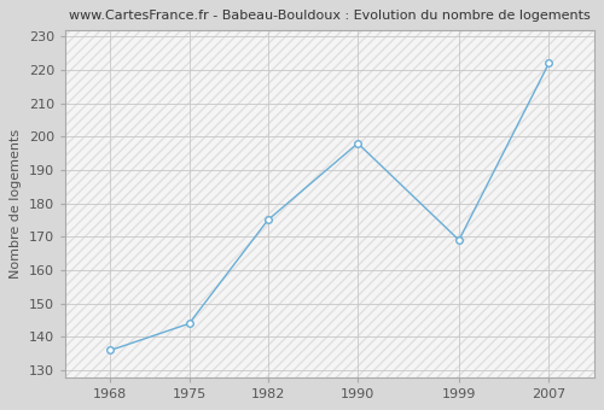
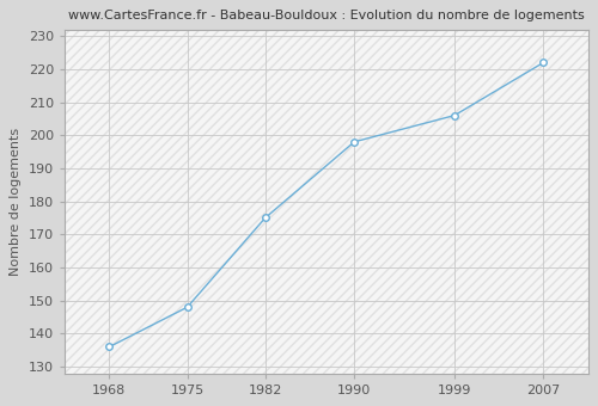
1975: 144 -> 148
1999: 169 -> 206
